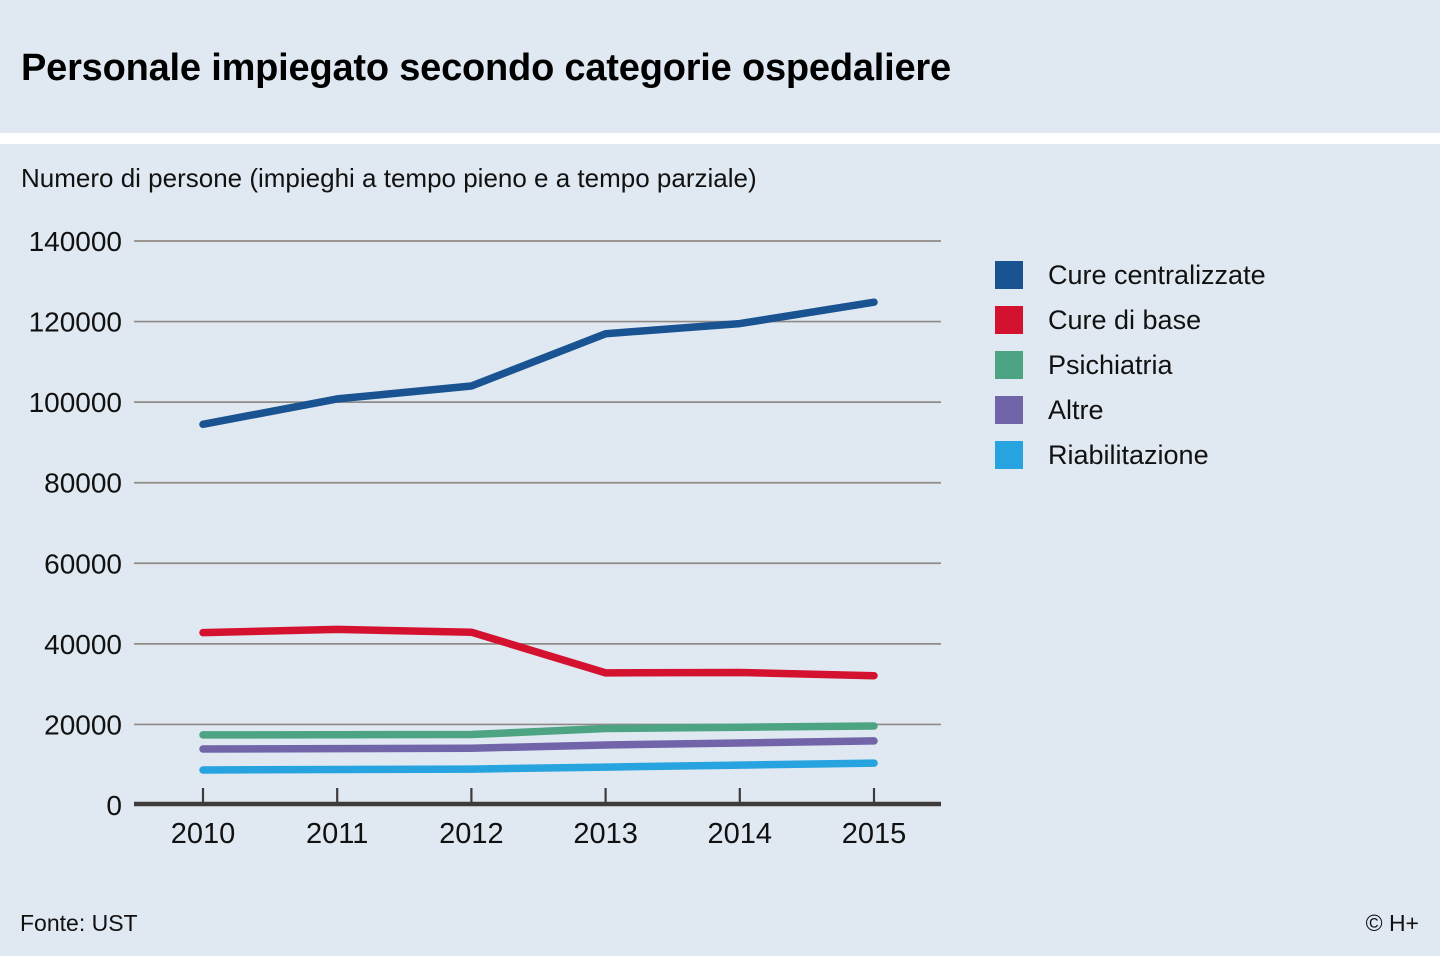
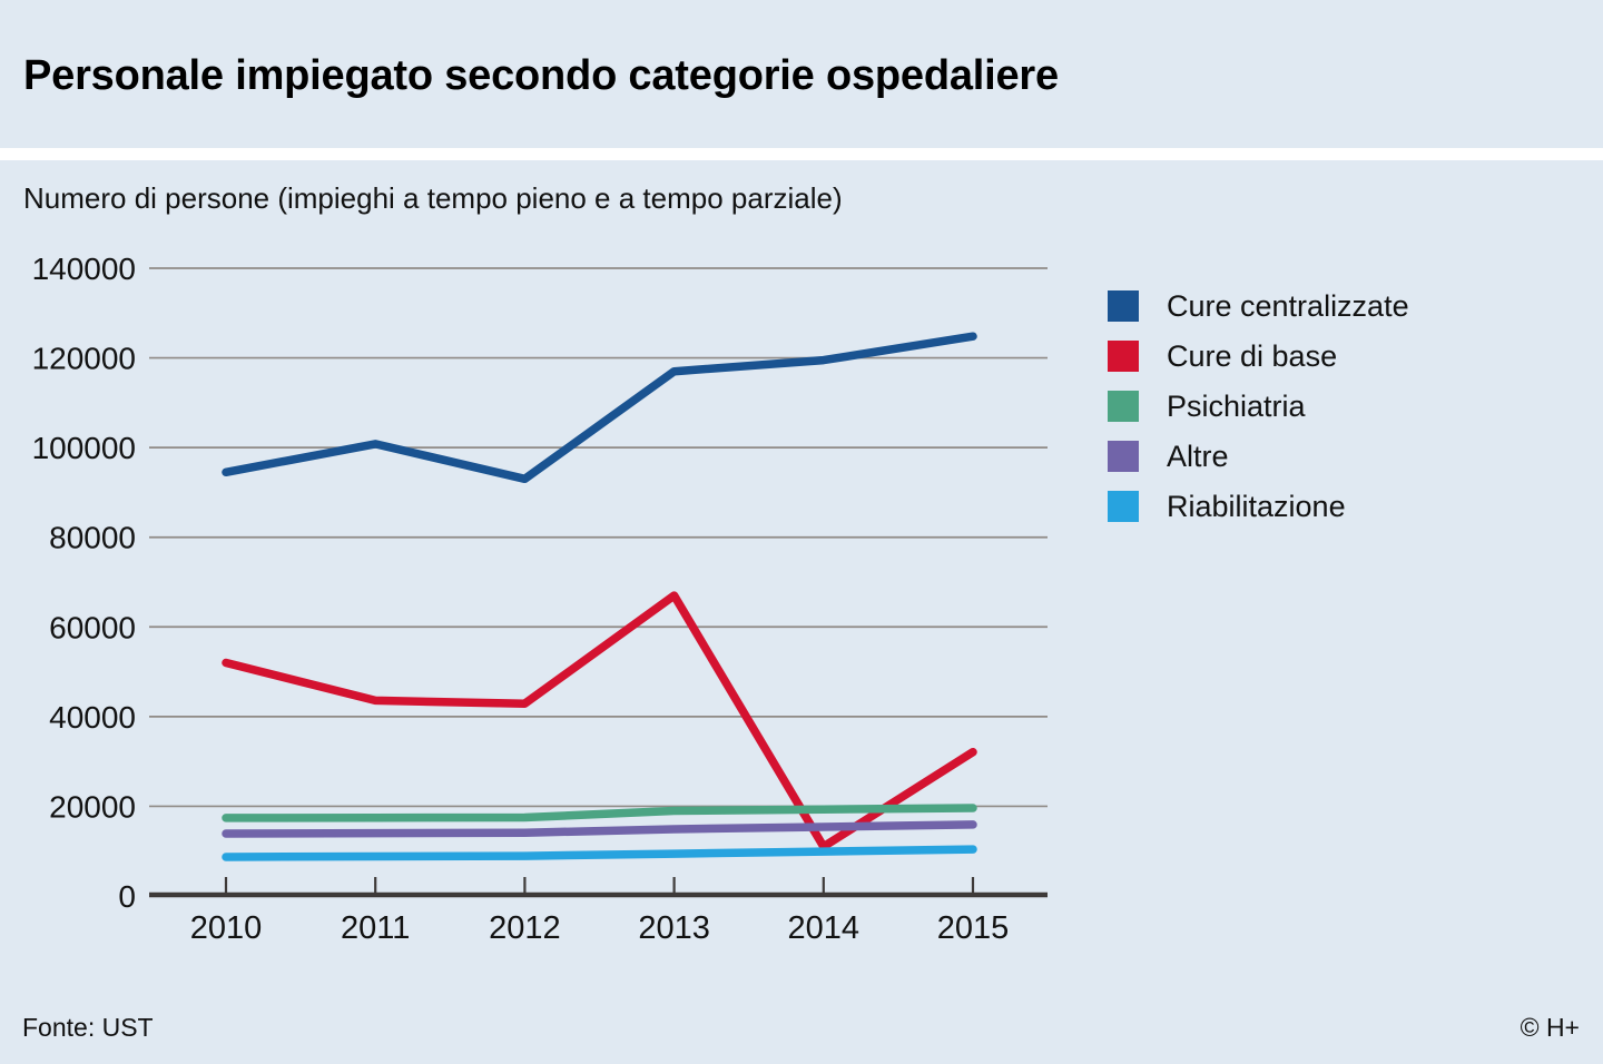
Cure di base/2010: 43000 -> 52000
Cure centralizzate/2012: 104000 -> 93000
Cure di base/2013: 33000 -> 67000
Cure di base/2014: 33000 -> 11000
